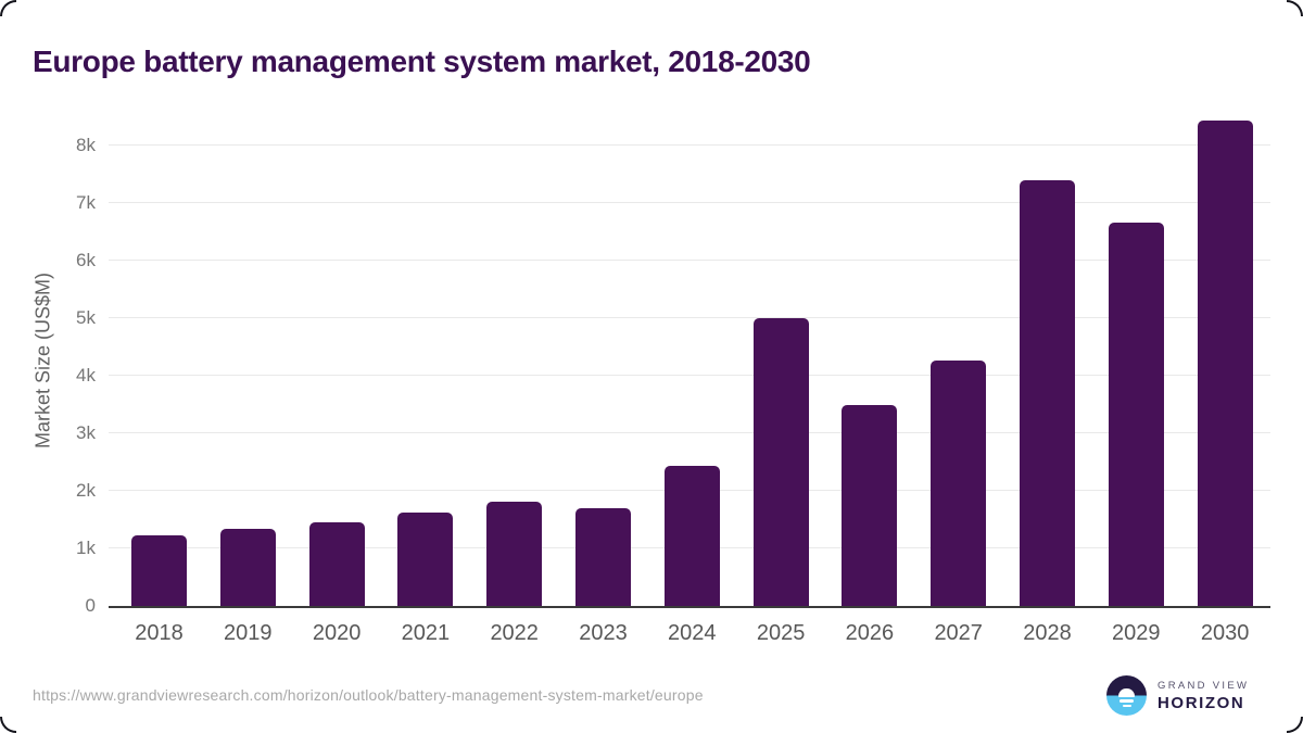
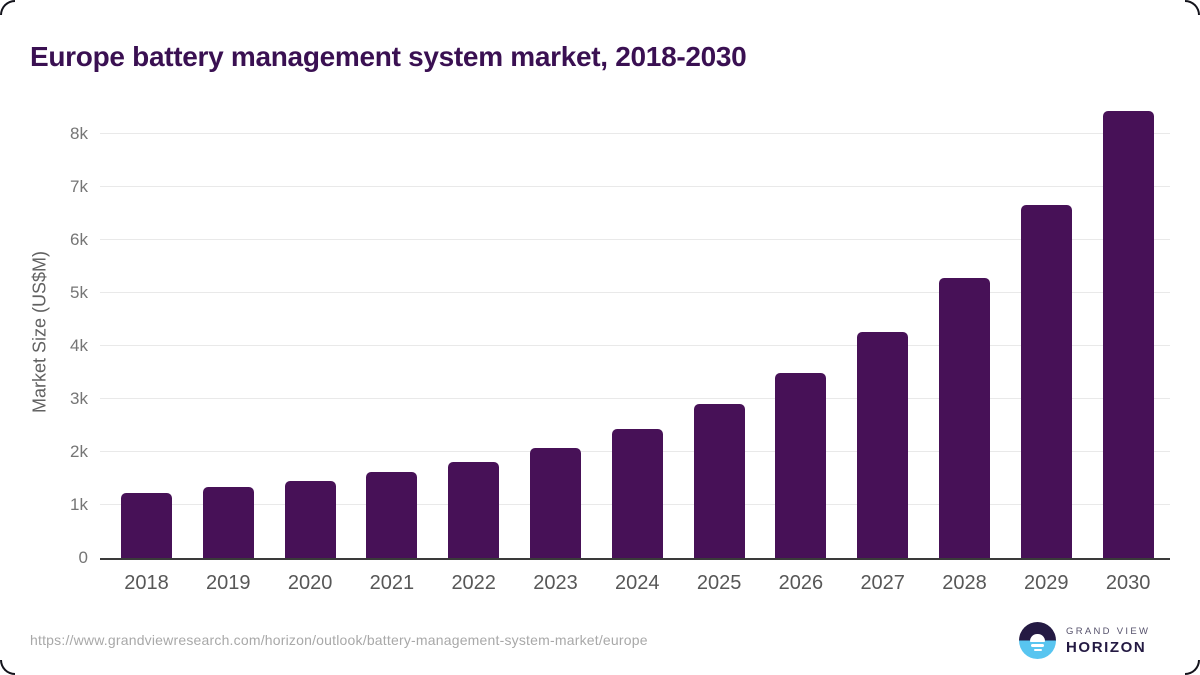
2023: 1.7k -> 2.1k
2025: 5.0k -> 2.9k
2028: 7.4k -> 5.3k
